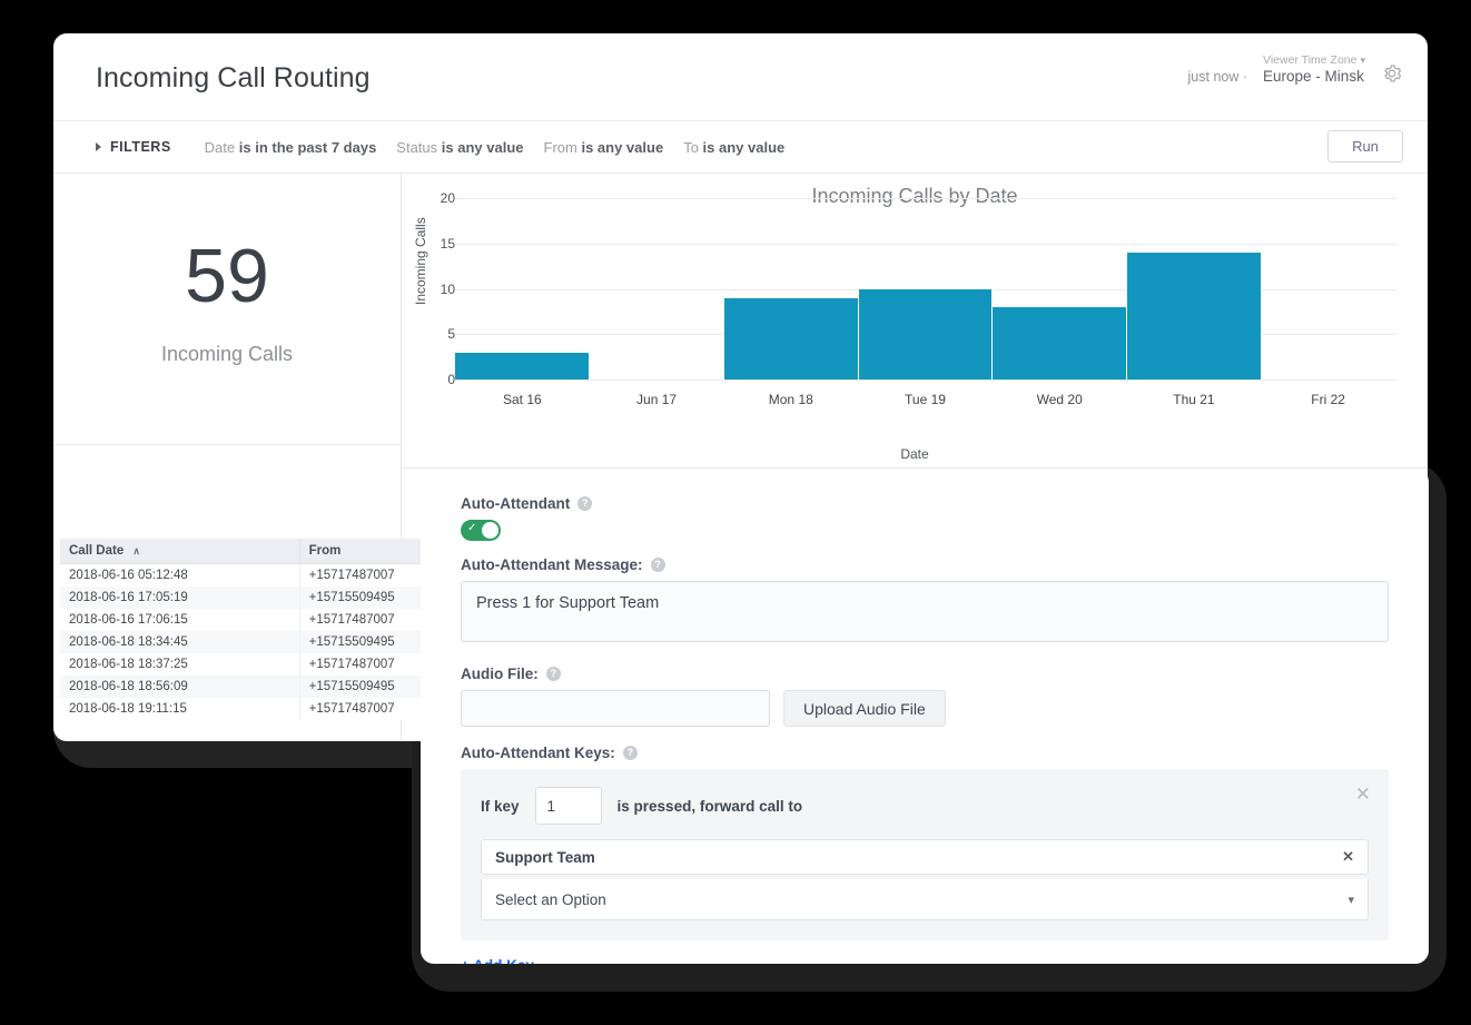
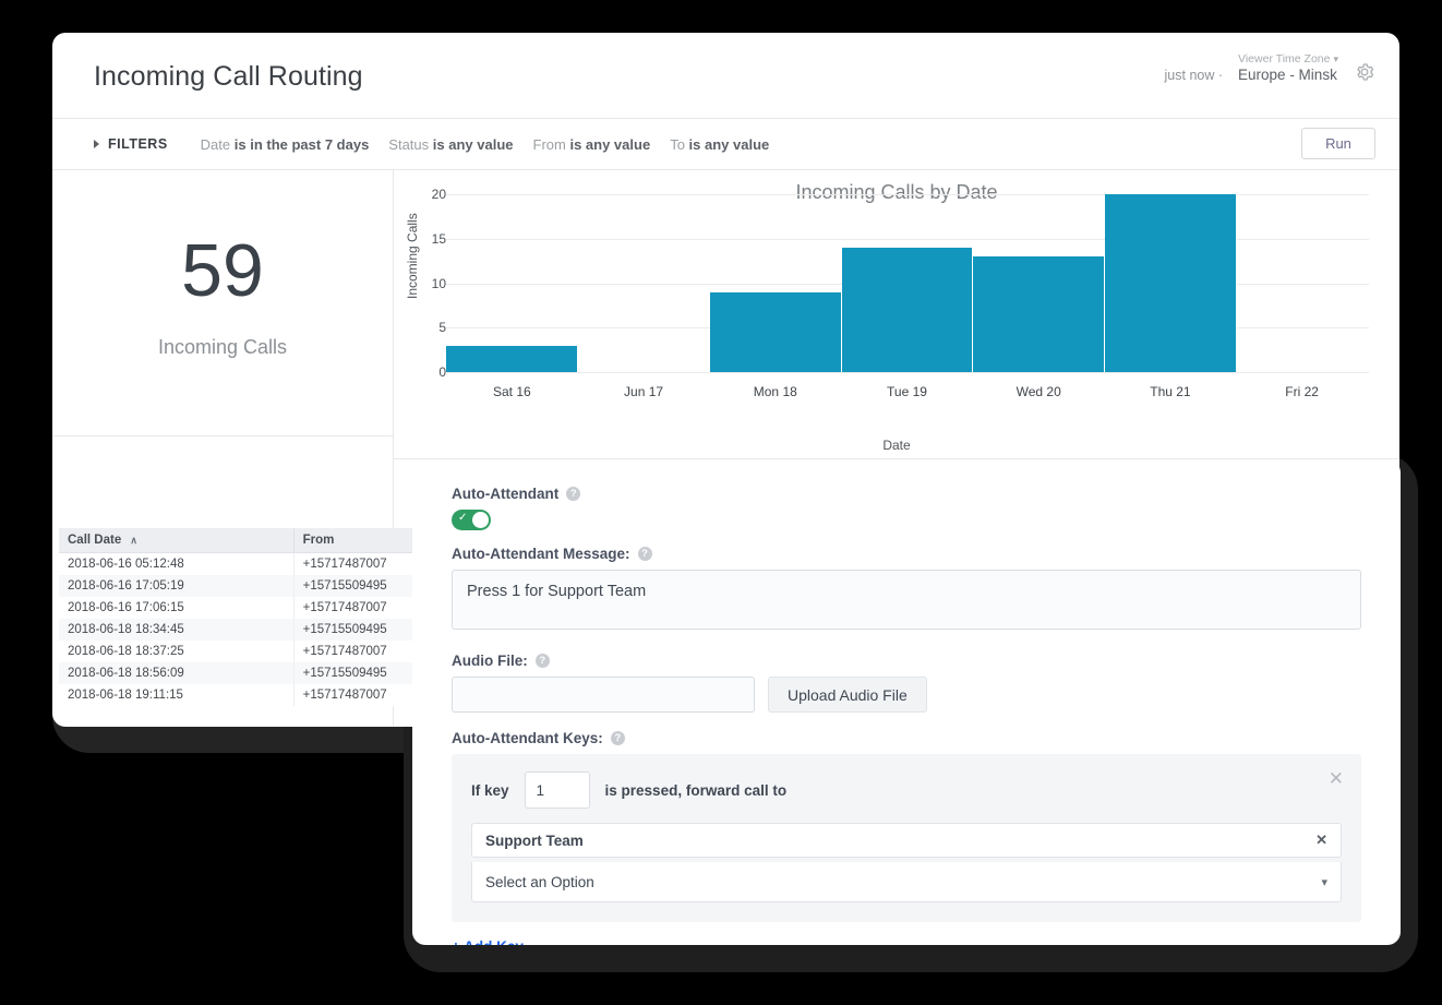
Tue 19: 10 -> 14
Wed 20: 8 -> 13
Thu 21: 14 -> 20
